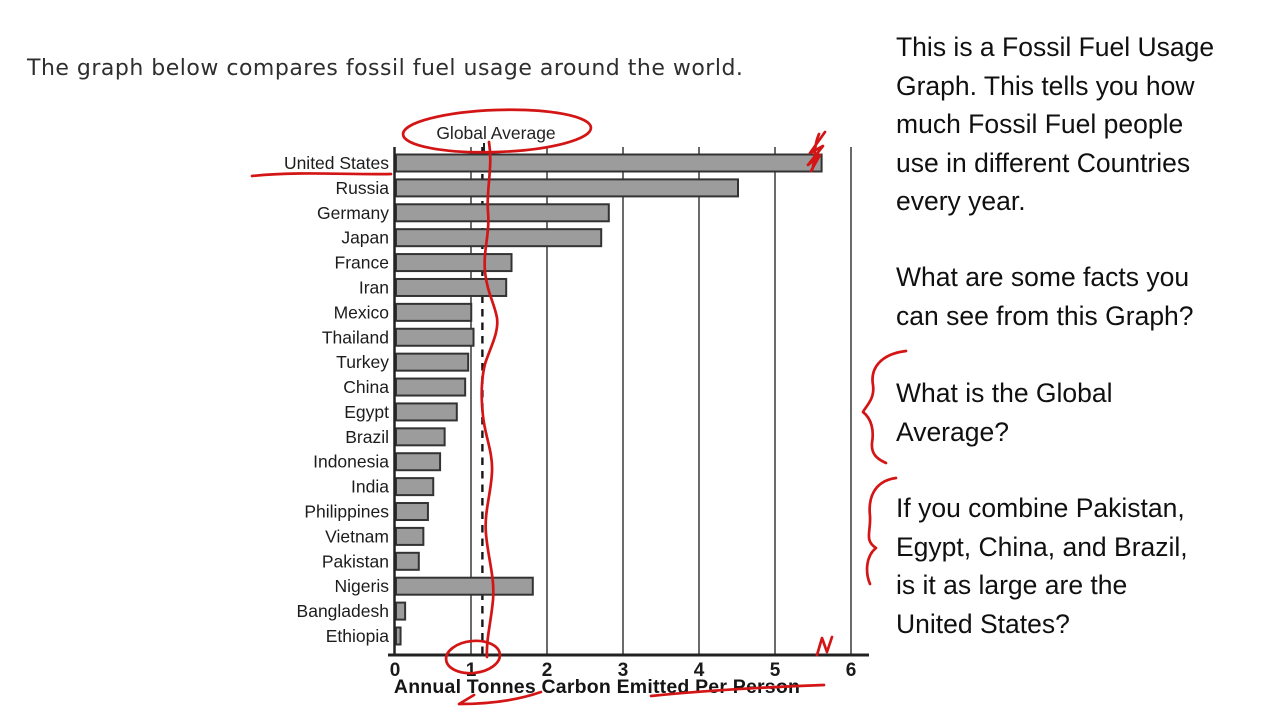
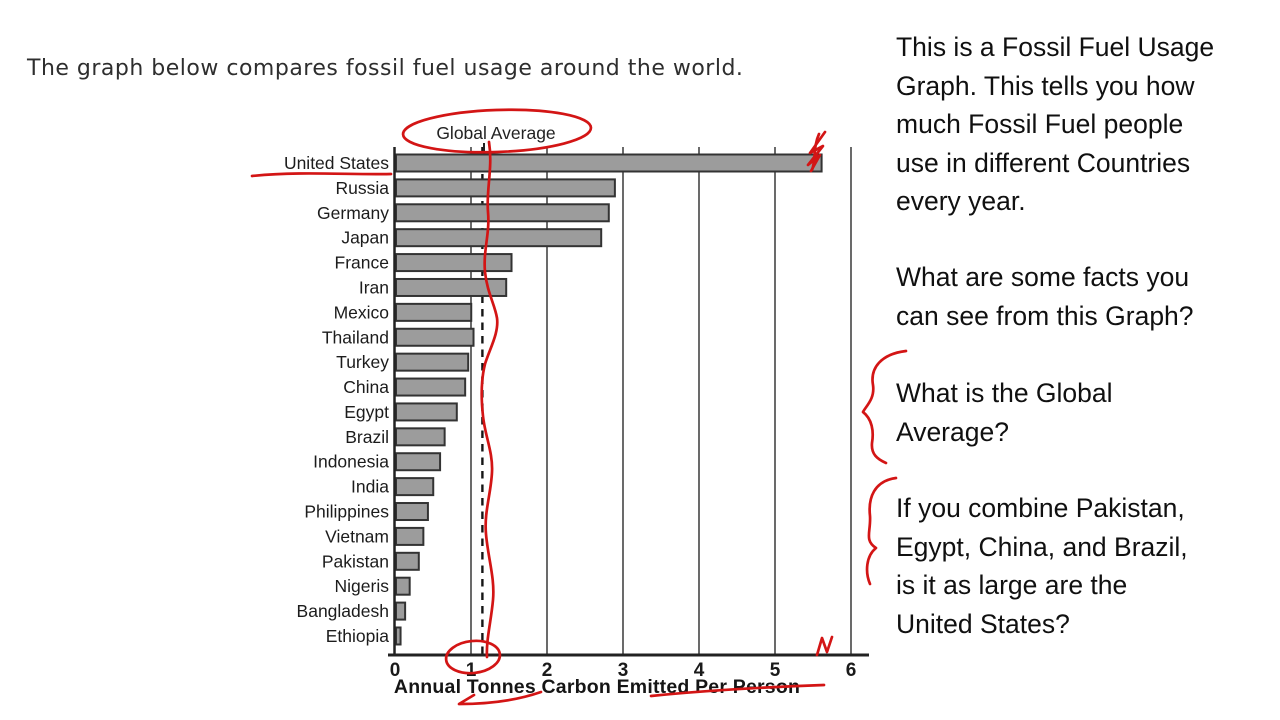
Russia: 4.5 -> 2.9
Nigeris: 1.8 -> 0.2
